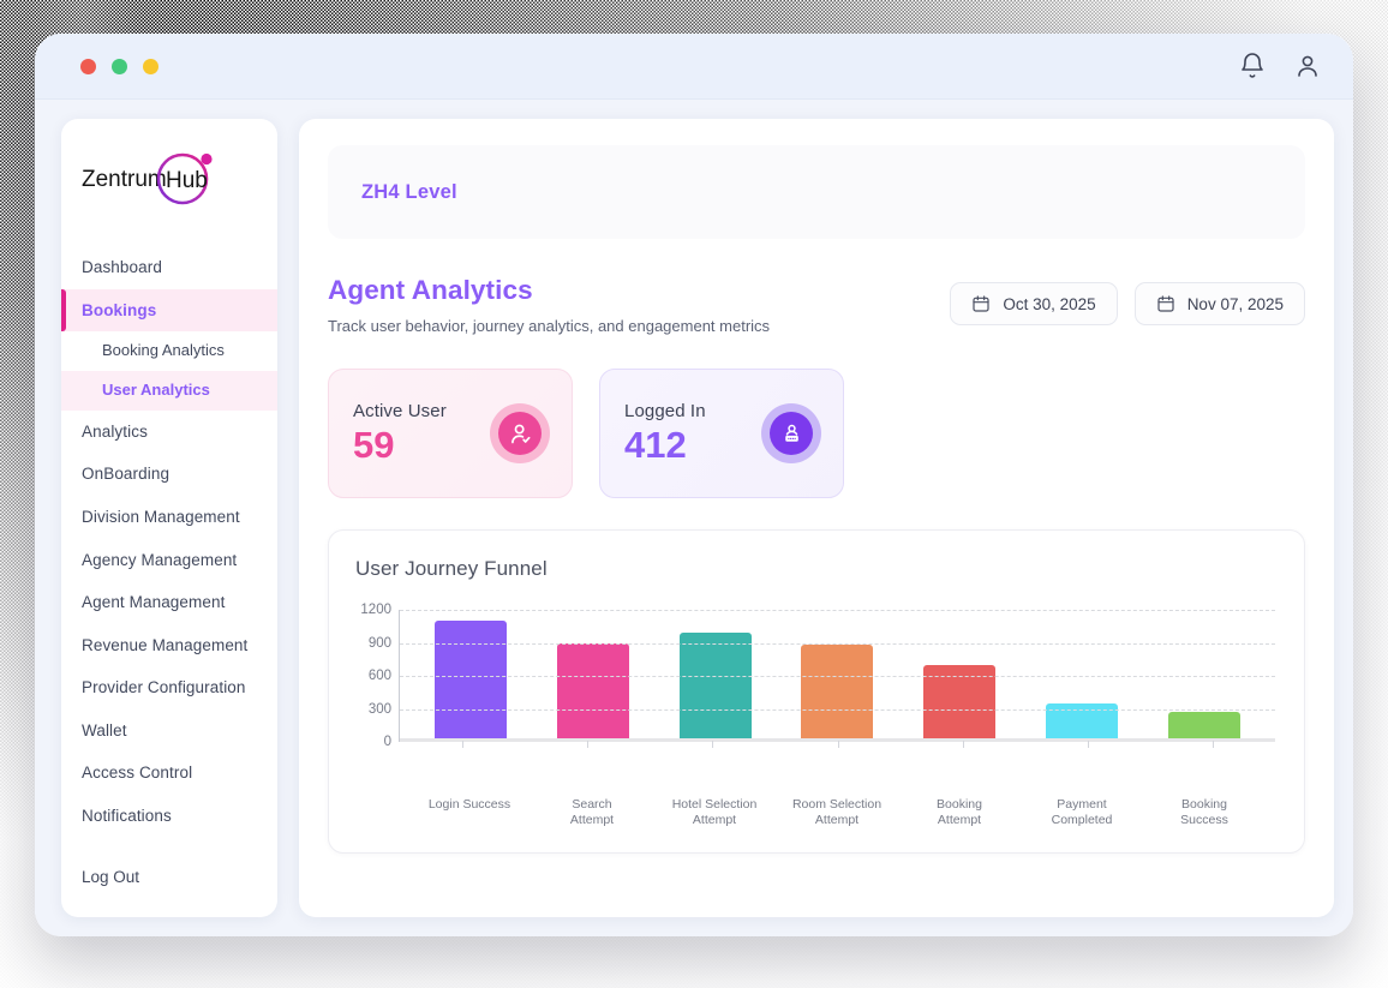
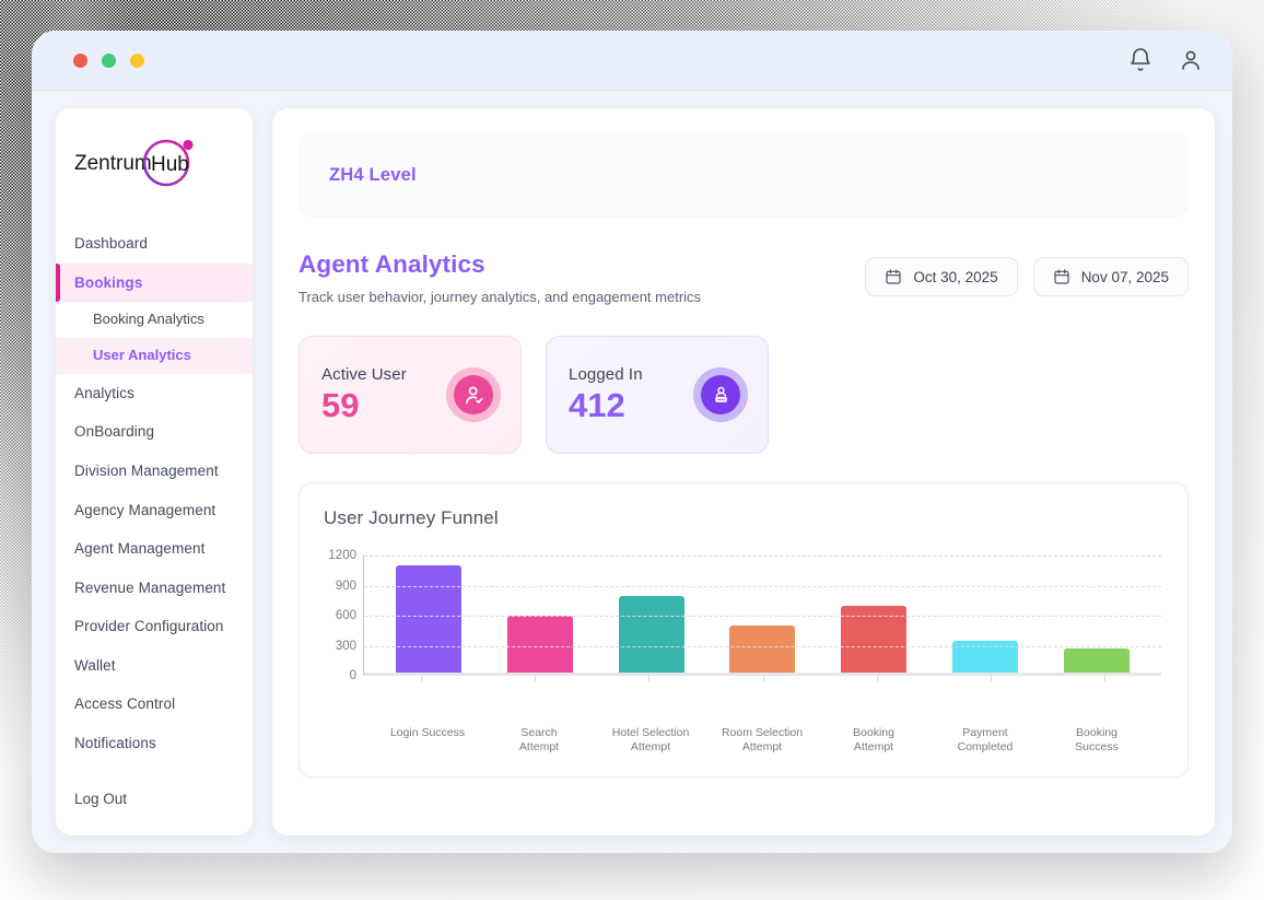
Search Attempt: 900 -> 600
Hotel Selection Attempt: 1000 -> 800
Room Selection Attempt: 900 -> 500
